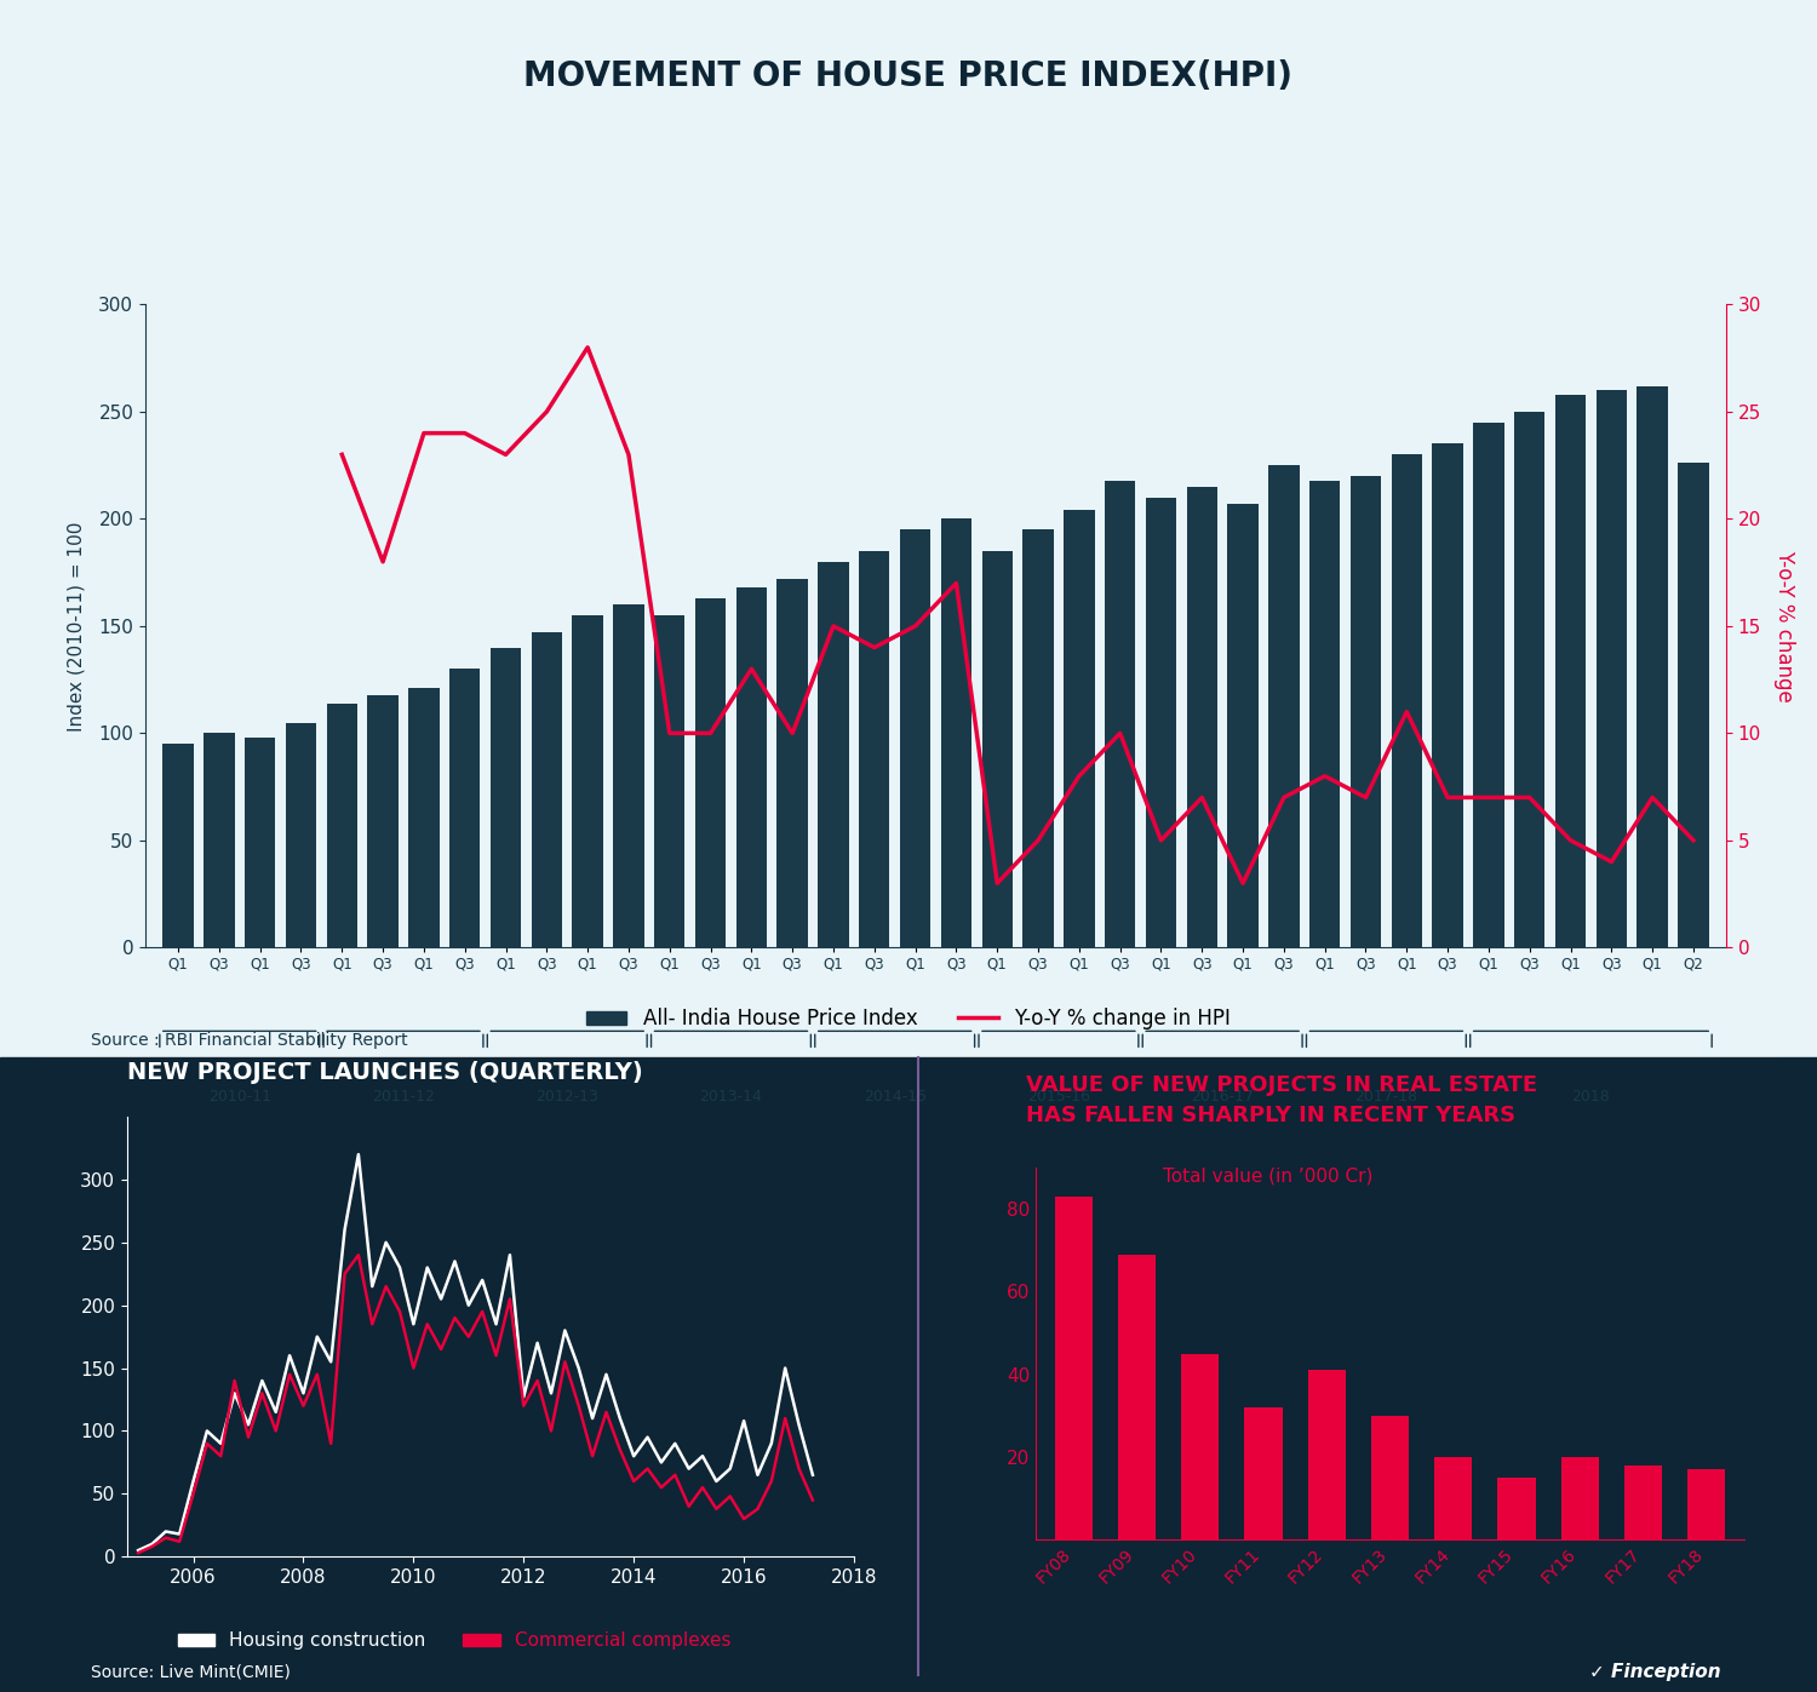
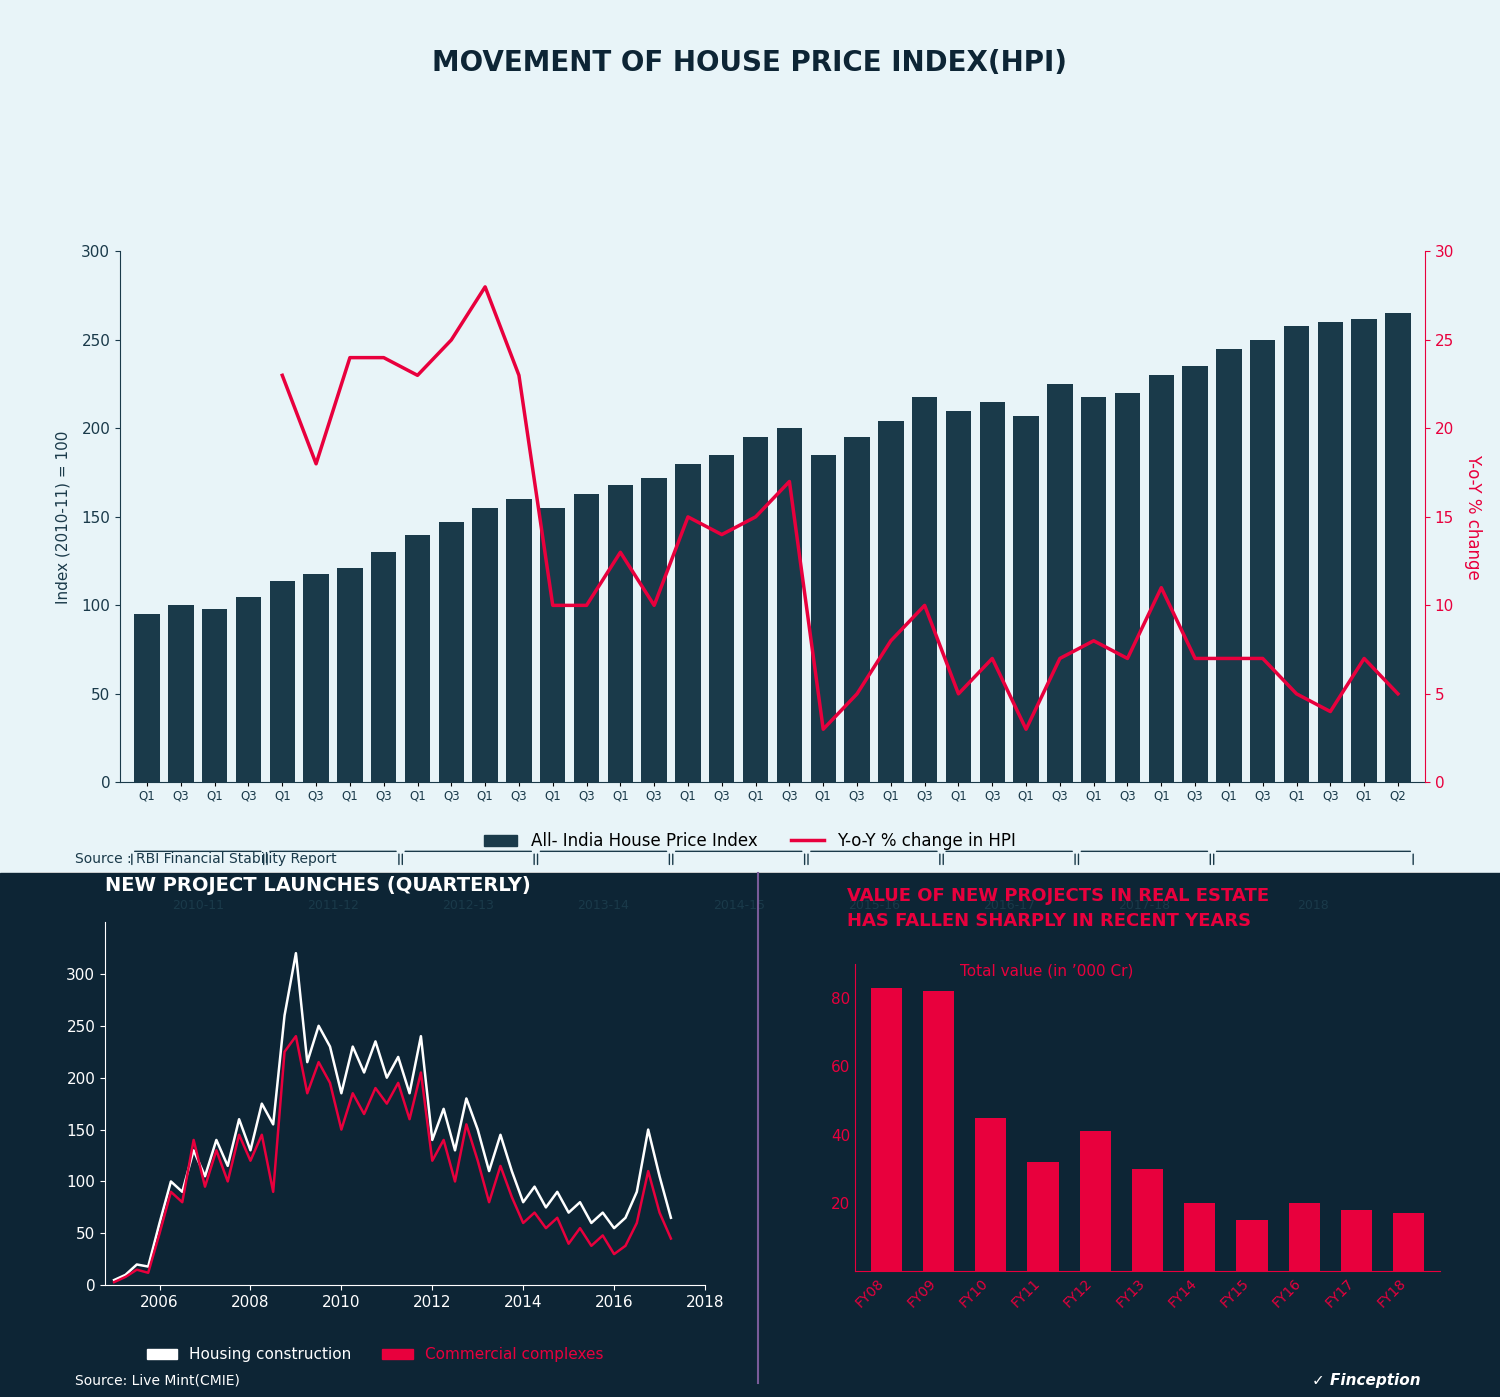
All- India House Price Index/Q2: 226 -> 265
Housing construction/2012: 127 -> 140
Housing construction/2016: 108 -> 55
FY09: 69 -> 82
